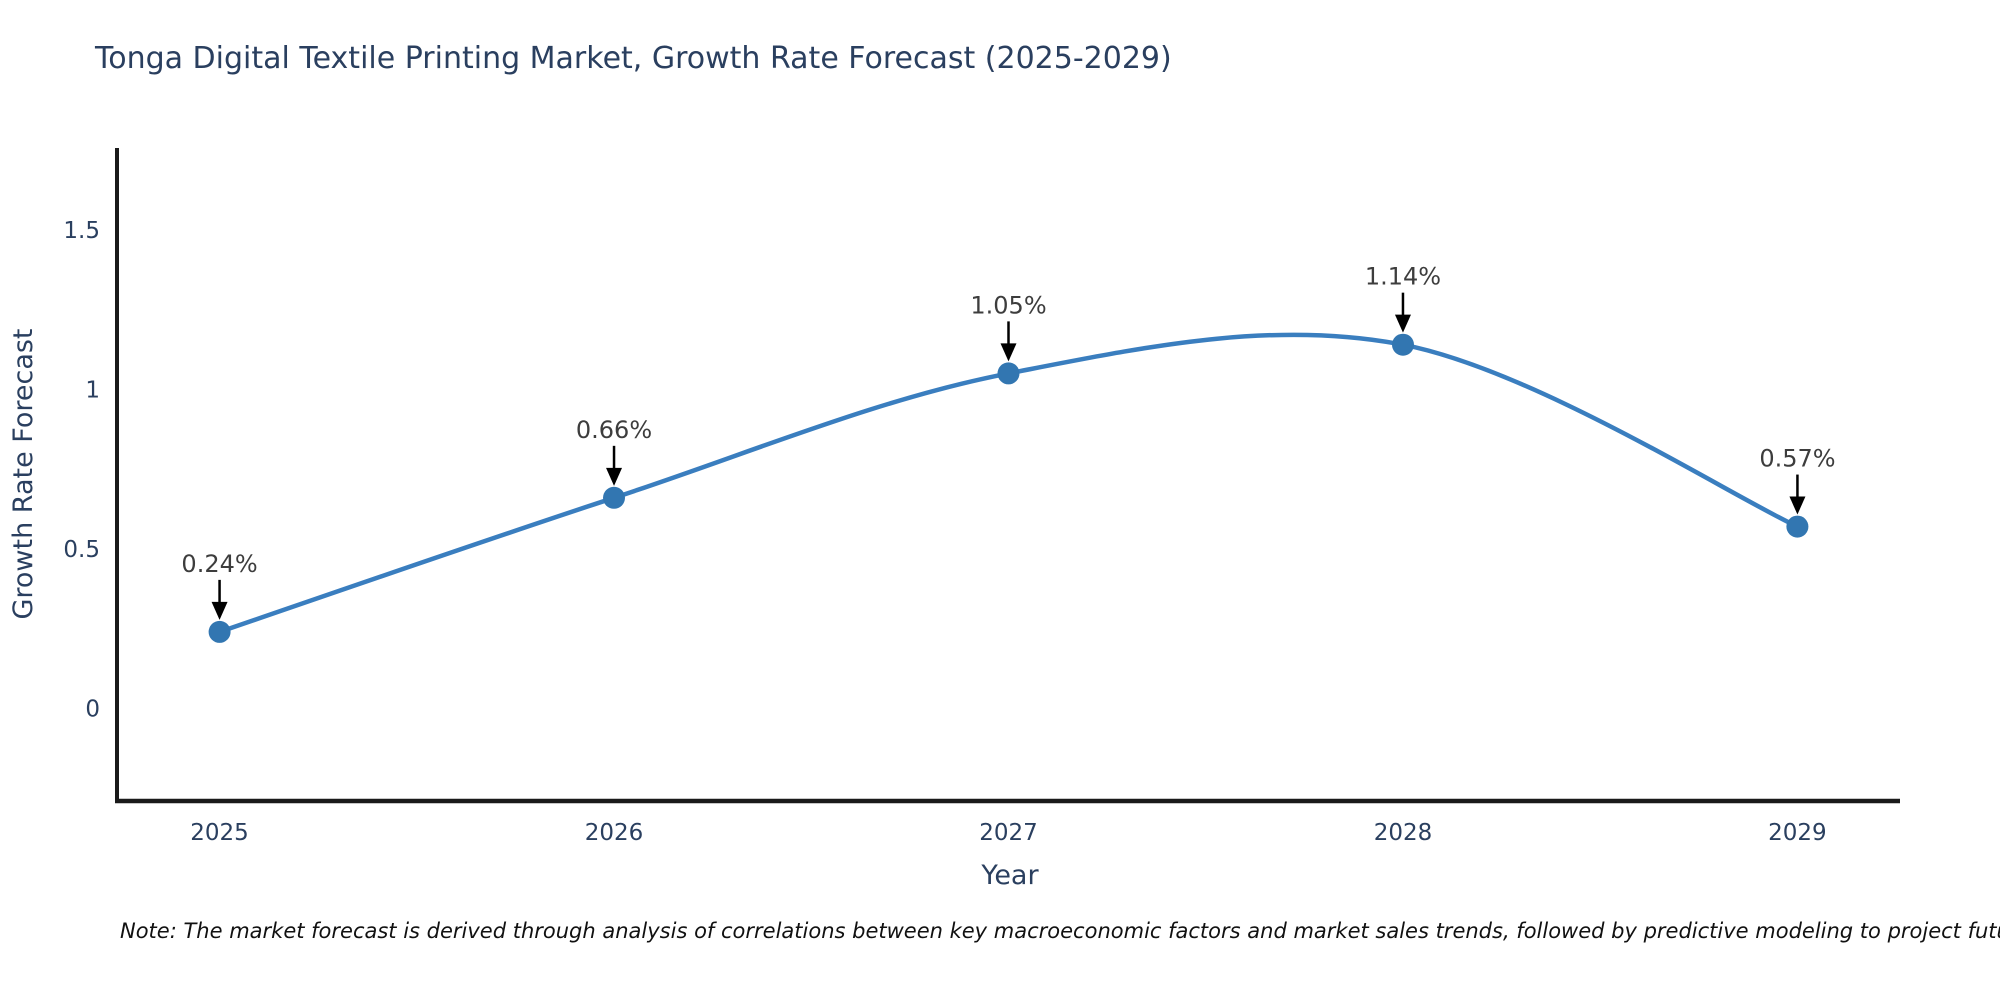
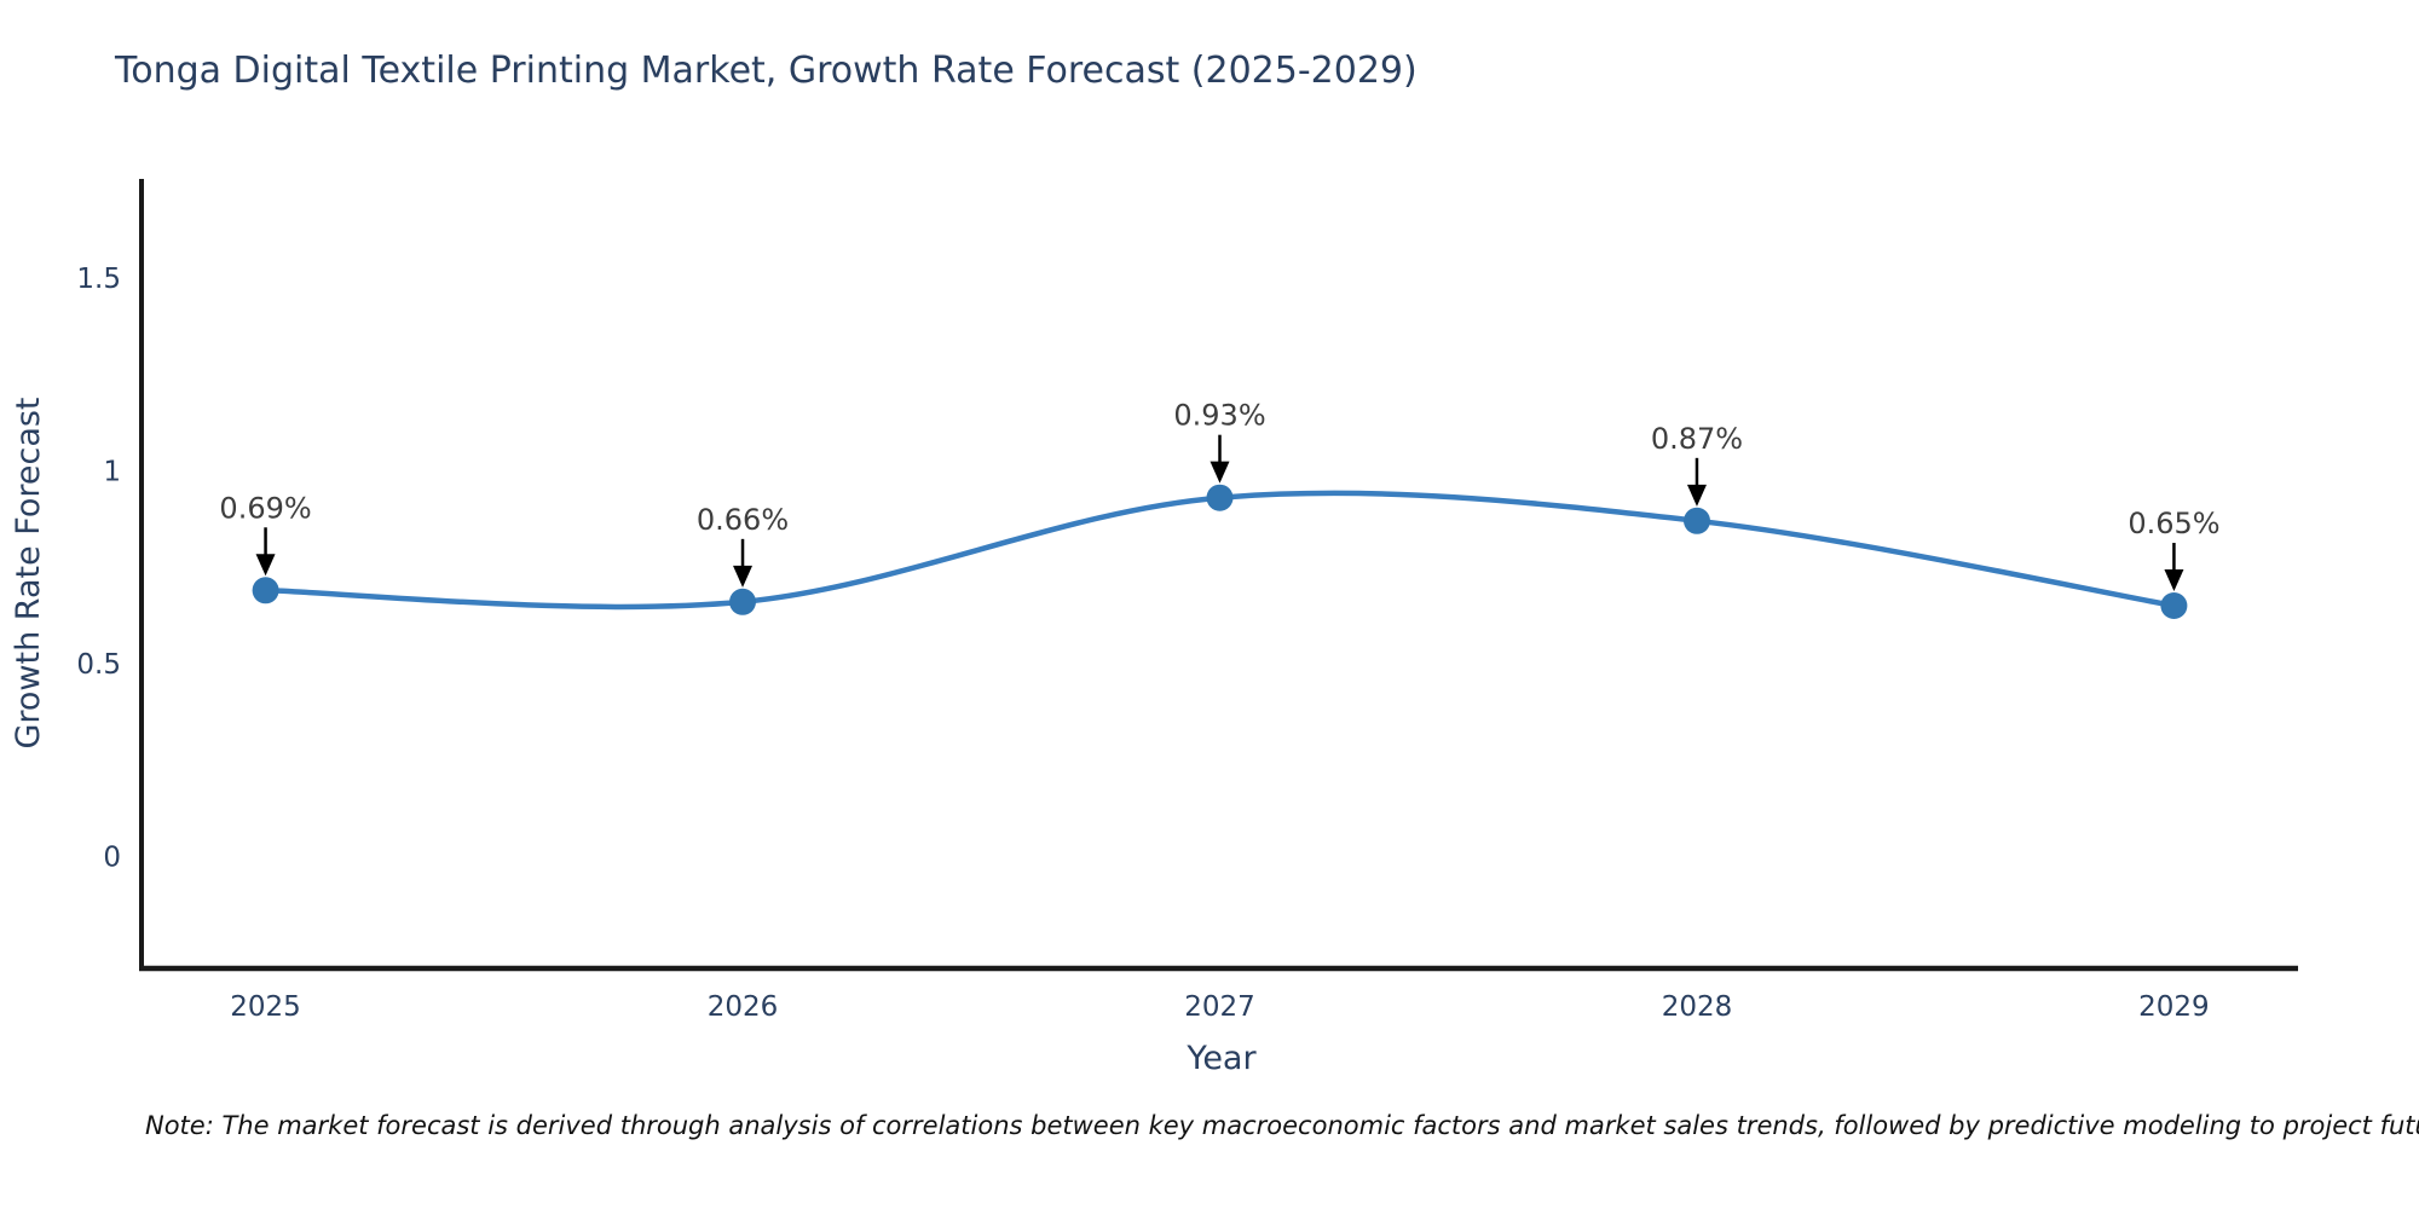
2025: 0.24% -> 0.69%
2027: 1.05% -> 0.93%
2028: 1.14% -> 0.87%
2029: 0.57% -> 0.65%
